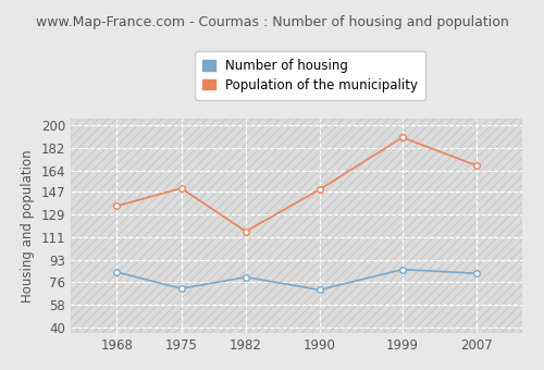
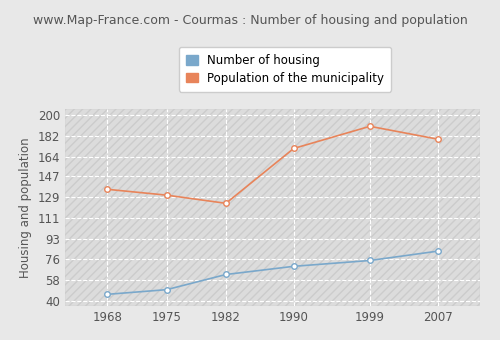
Number of housing/1968: 84 -> 46
Number of housing/1975: 71 -> 50
Population of the municipality/1975: 150 -> 131
Number of housing/1982: 80 -> 63
Population of the municipality/1982: 116 -> 124
Population of the municipality/1990: 149 -> 171
Number of housing/1999: 86 -> 75
Population of the municipality/2007: 168 -> 179
